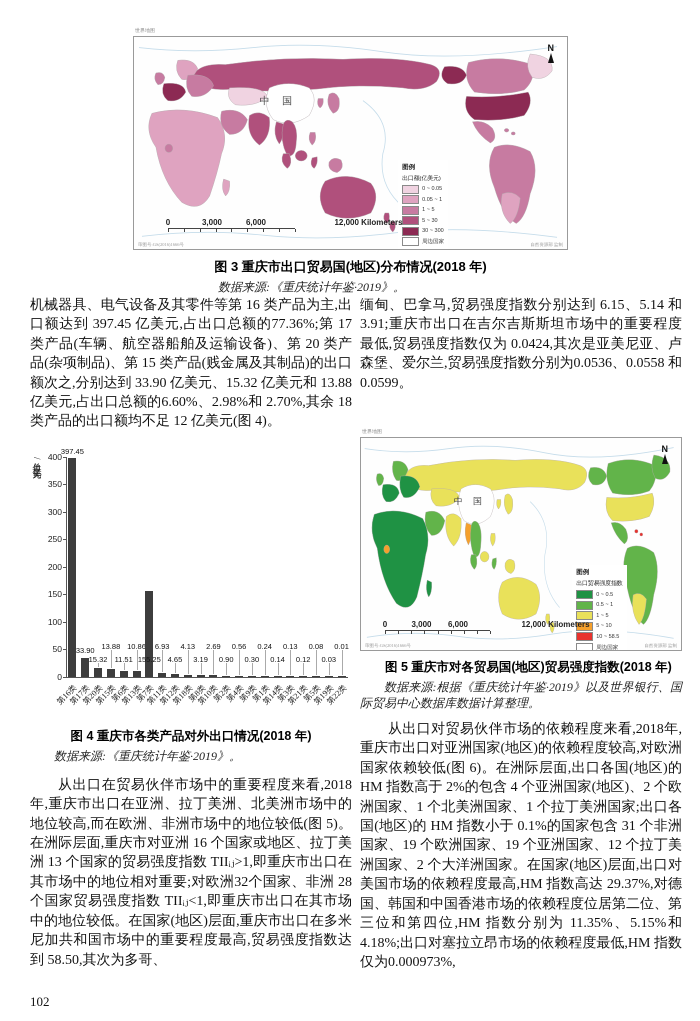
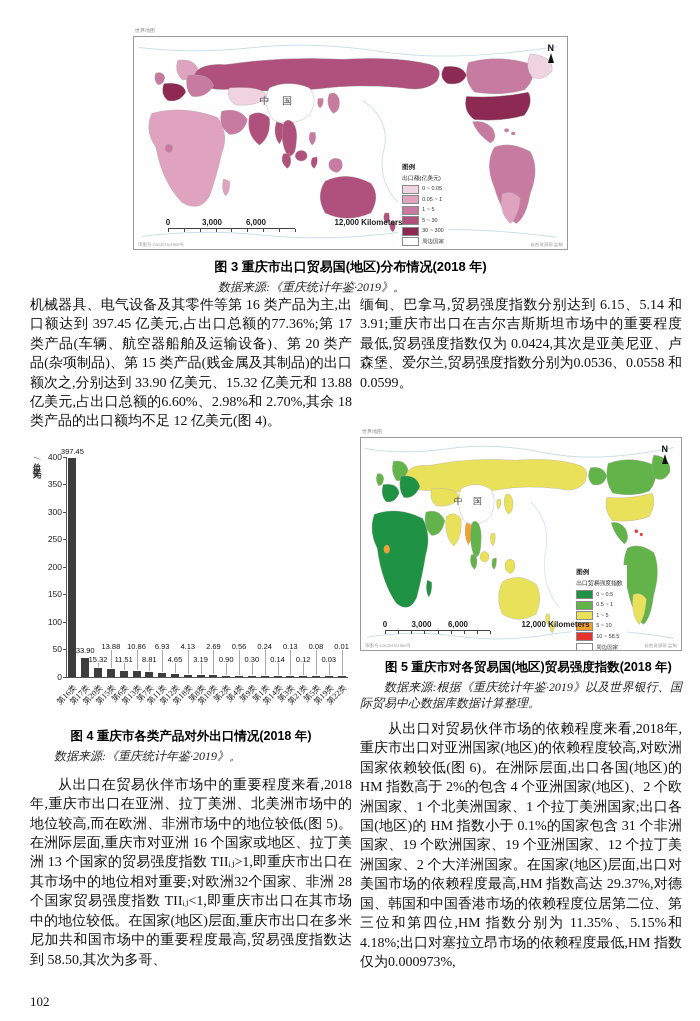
第7类: 155.25 -> 8.81
